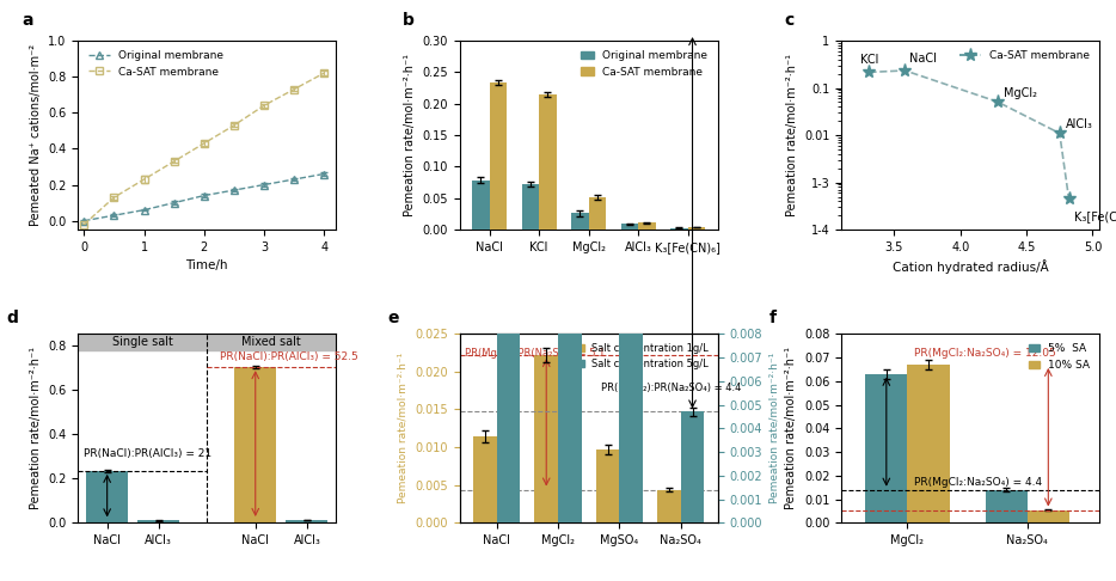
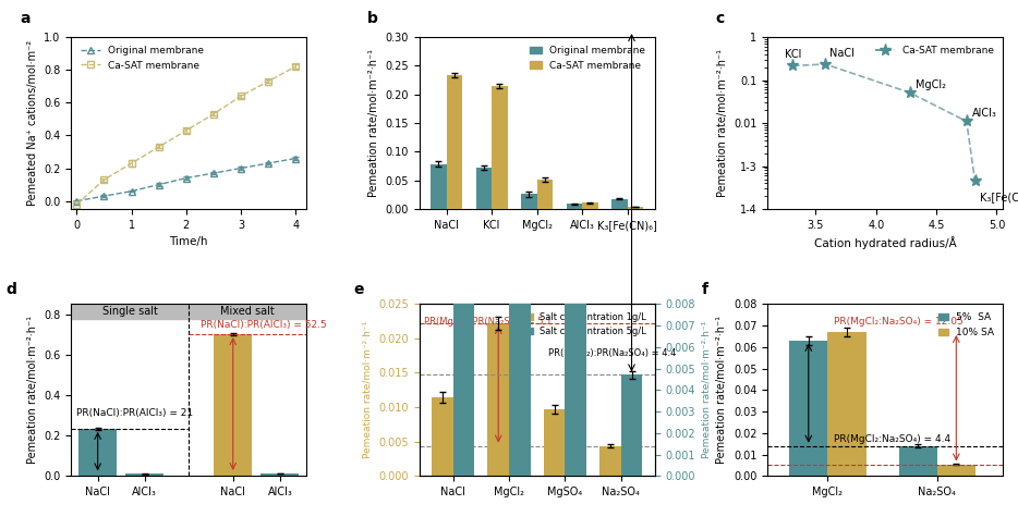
Original membrane/K₃[Fe(CN)₆]: 0.003 -> 0.018
